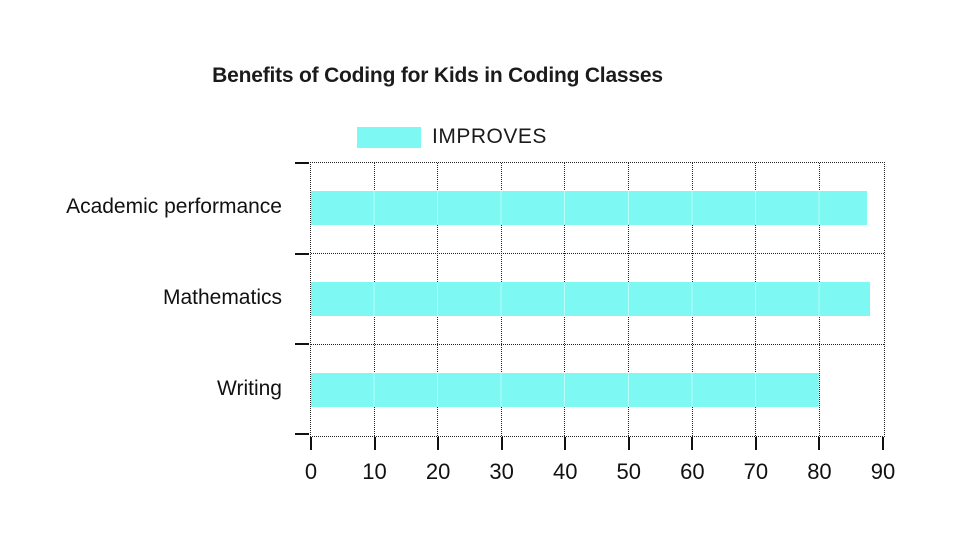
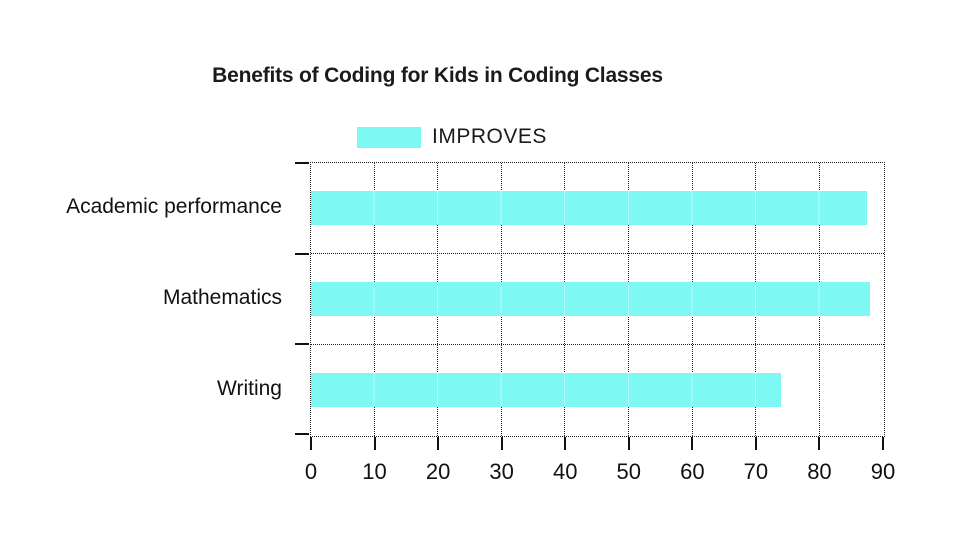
Writing: 80 -> 74
